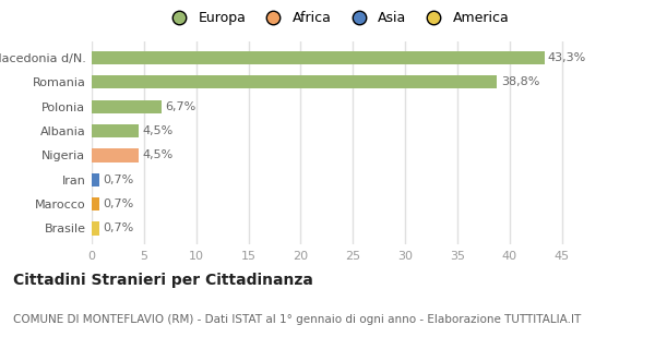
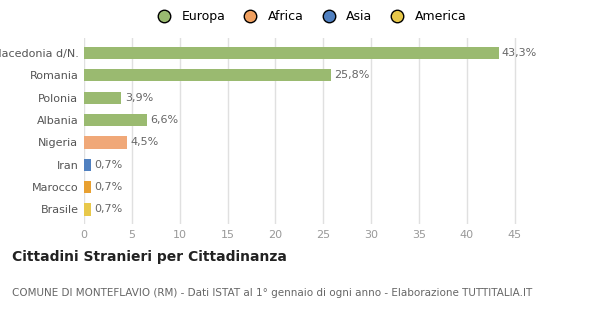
Romania: 38,8% -> 25,8%
Polonia: 6,7% -> 3,9%
Albania: 4,5% -> 6,6%
